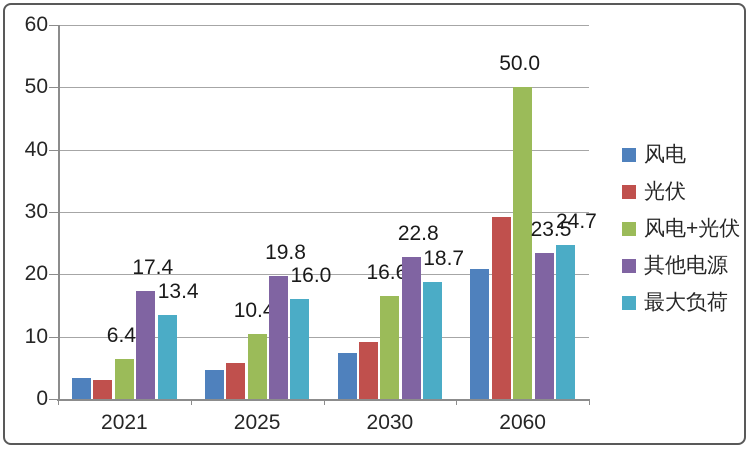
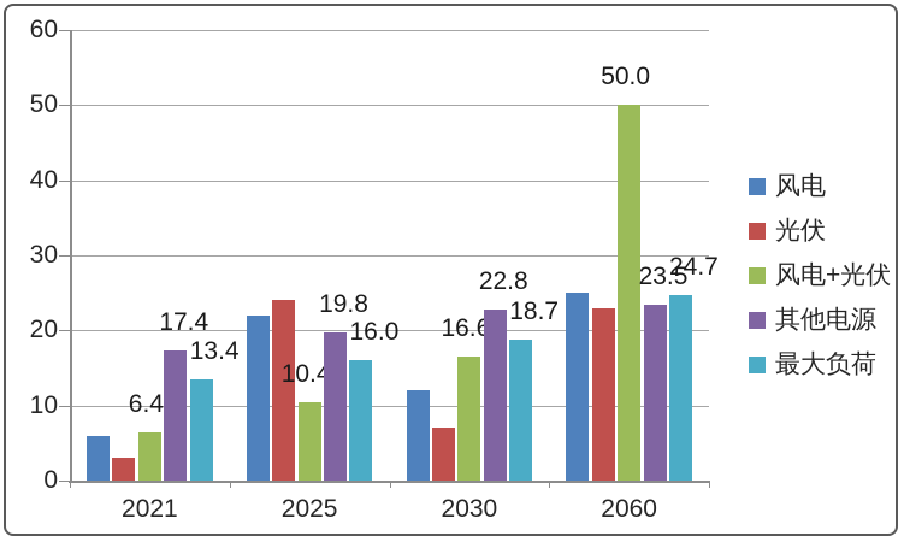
风电/2021: 3 -> 6
风电/2025: 5 -> 22
光伏/2025: 6 -> 24
风电/2030: 7 -> 12
光伏/2030: 9 -> 7
风电/2060: 21 -> 25
光伏/2060: 29 -> 23
